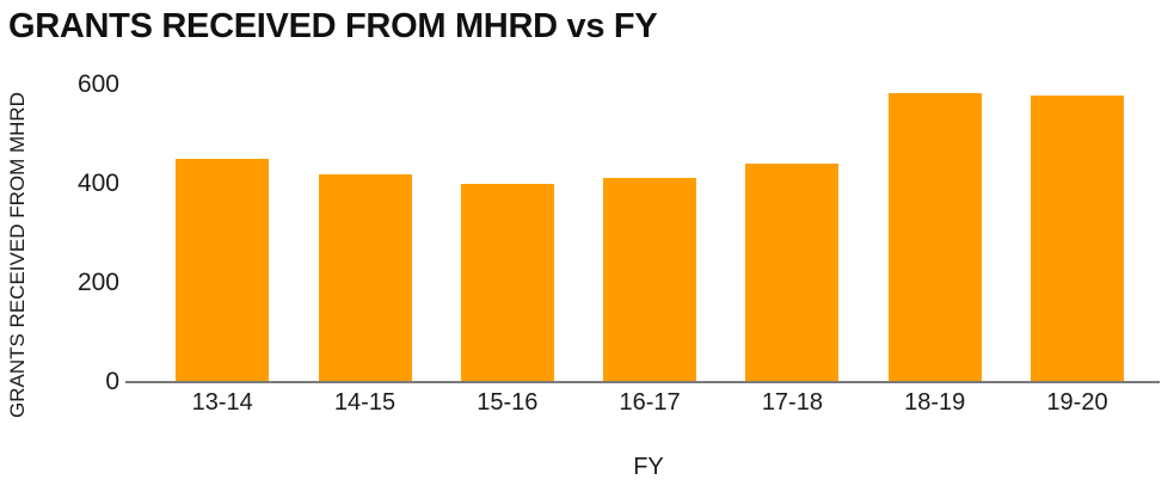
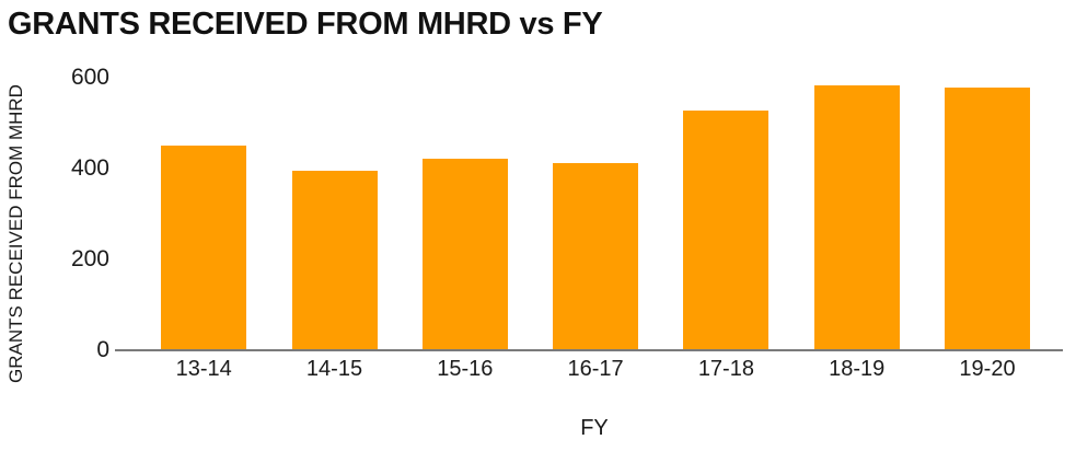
14-15: 420 -> 400
15-16: 400 -> 420
17-18: 440 -> 530
